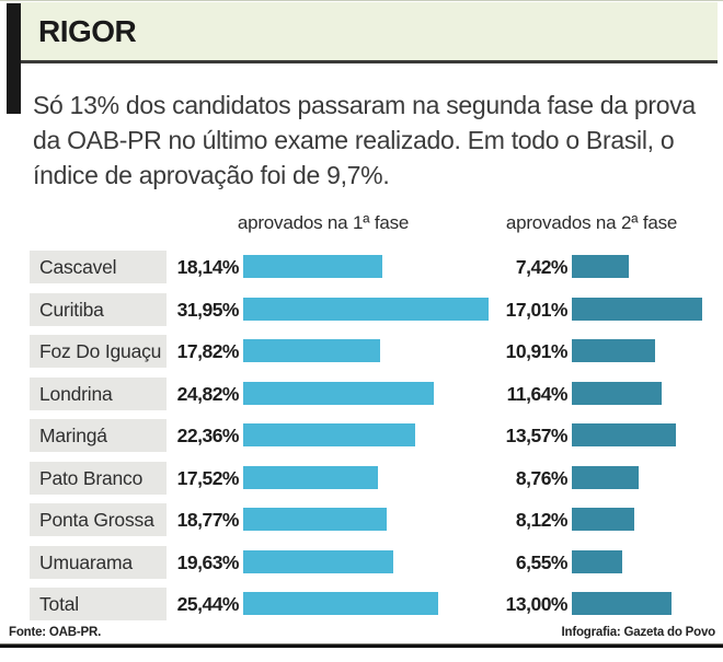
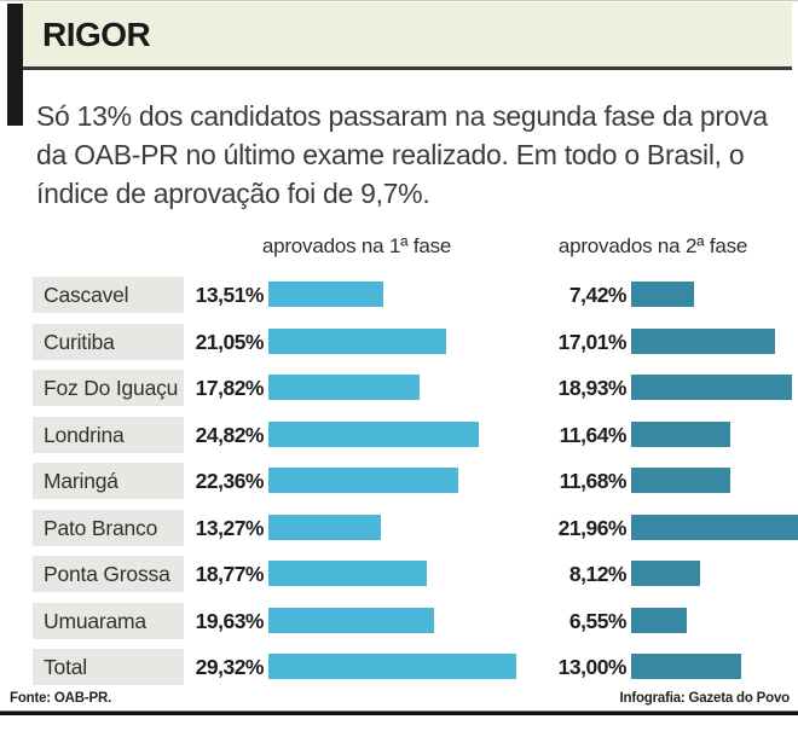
aprovados na 1ª fase/Cascavel: 18,14% -> 13,51%
aprovados na 1ª fase/Curitiba: 31,95% -> 21,05%
aprovados na 2ª fase/Foz Do Iguaçu: 10,91% -> 18,93%
aprovados na 2ª fase/Maringá: 13,57% -> 11,68%
aprovados na 1ª fase/Pato Branco: 17,52% -> 13,27%
aprovados na 2ª fase/Pato Branco: 8,76% -> 21,96%
aprovados na 1ª fase/Total: 25,44% -> 29,32%
